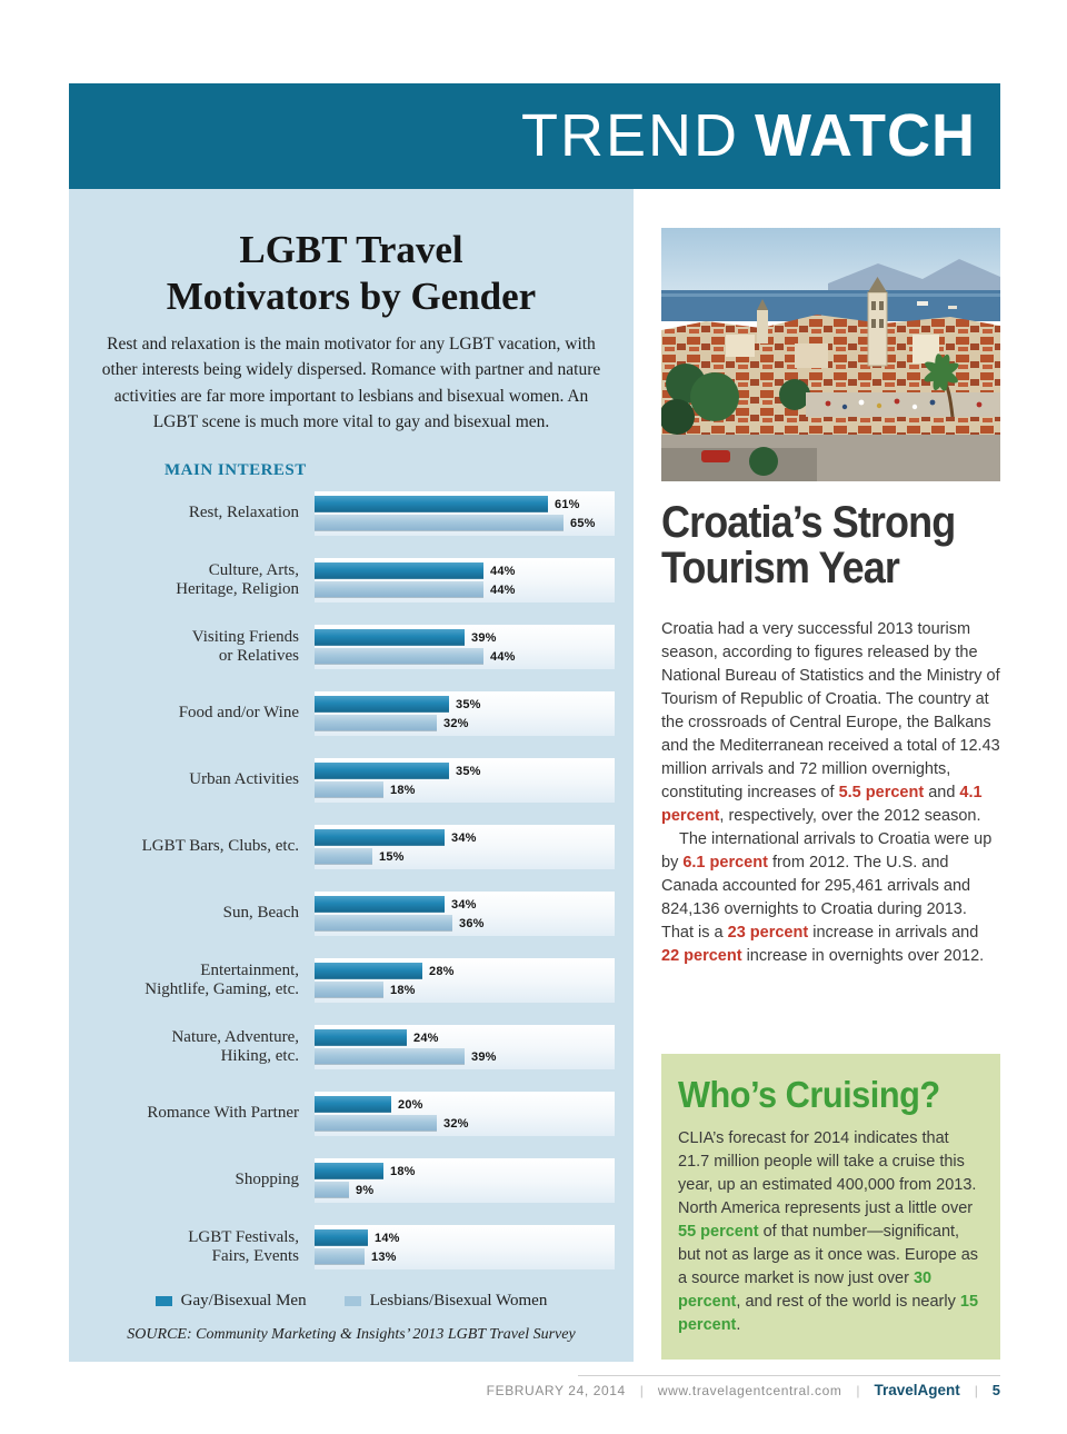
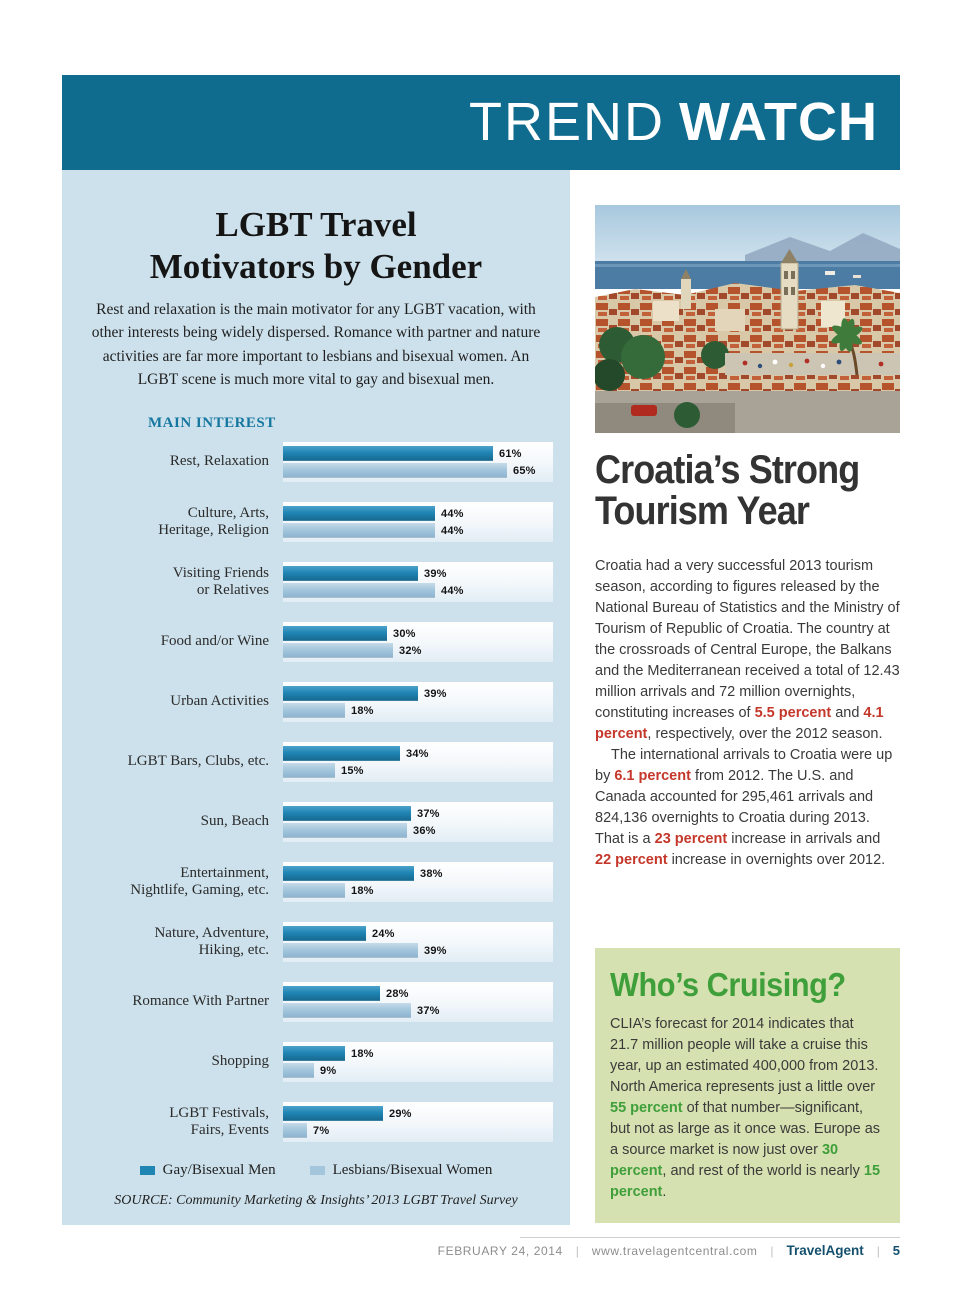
Gay/Bisexual Men/Food and/or Wine: 35% -> 30%
Gay/Bisexual Men/Urban Activities: 35% -> 39%
Gay/Bisexual Men/Sun, Beach: 34% -> 37%
Gay/Bisexual Men/Entertainment, Nightlife, Gaming, etc.: 28% -> 38%
Gay/Bisexual Men/Romance With Partner: 20% -> 28%
Lesbians/Bisexual Women/Romance With Partner: 32% -> 37%
Gay/Bisexual Men/LGBT Festivals, Fairs, Events: 14% -> 29%
Lesbians/Bisexual Women/LGBT Festivals, Fairs, Events: 13% -> 7%
